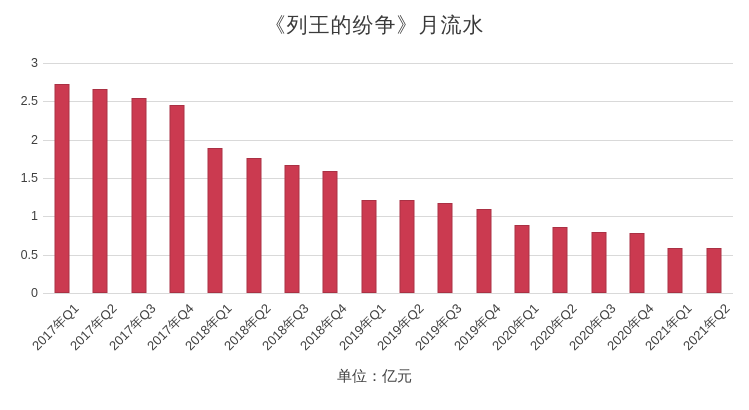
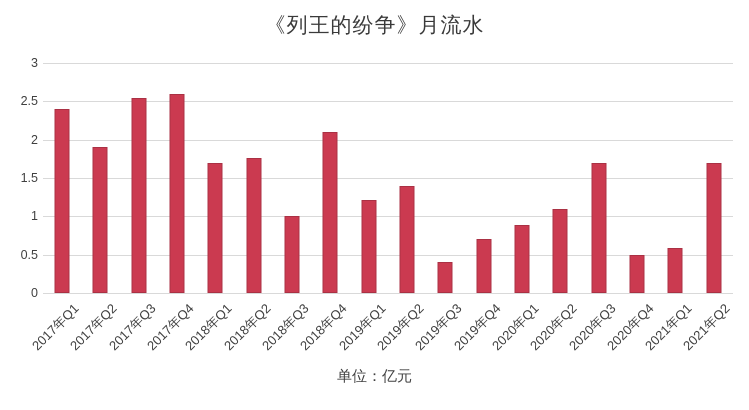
2017年Q1: 2.7 -> 2.4
2017年Q2: 2.7 -> 1.9
2017年Q4: 2.5 -> 2.6
2018年Q1: 1.9 -> 1.7
2018年Q3: 1.7 -> 1.0
2018年Q4: 1.6 -> 2.1
2019年Q2: 1.2 -> 1.4
2019年Q3: 1.2 -> 0.4
2019年Q4: 1.1 -> 0.7
2020年Q2: 0.9 -> 1.1
2020年Q3: 0.8 -> 1.7
2020年Q4: 0.8 -> 0.5
2021年Q2: 0.6 -> 1.7
